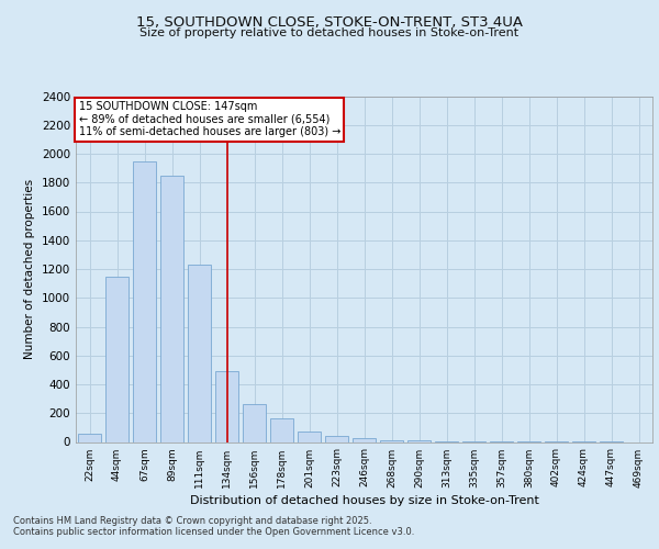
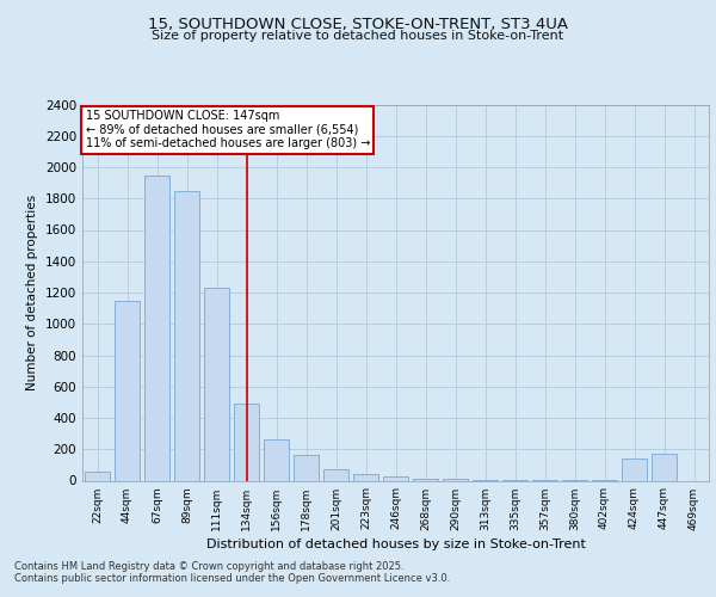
424sqm: 0 -> 140
447sqm: 0 -> 170
